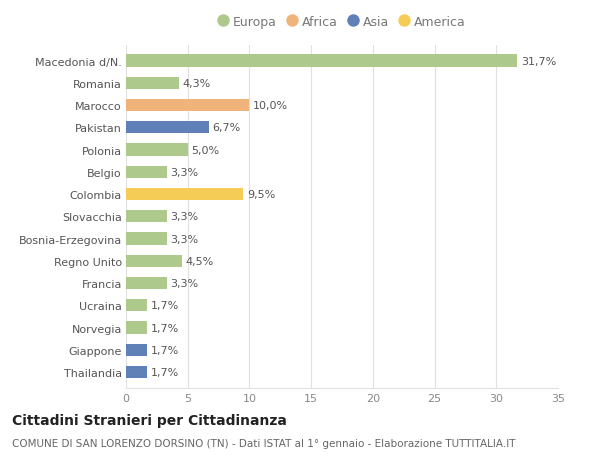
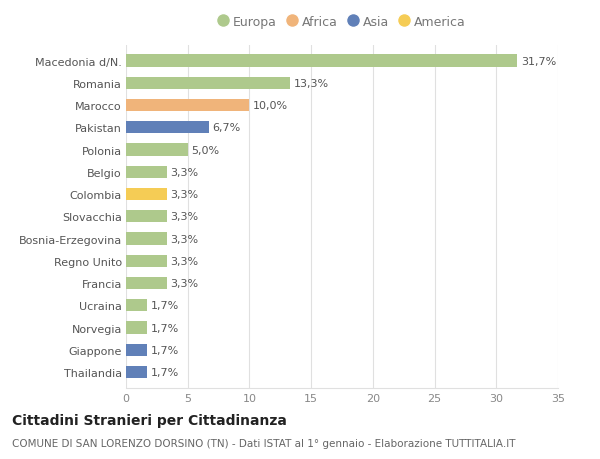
Romania: 4,3% -> 13,3%
Colombia: 9,5% -> 3,3%
Regno Unito: 4,5% -> 3,3%
